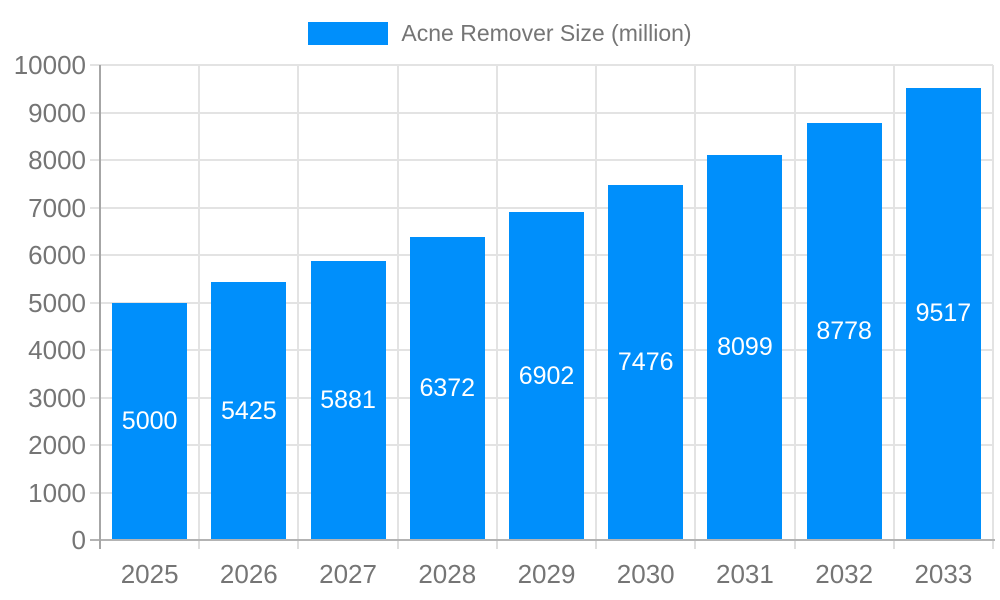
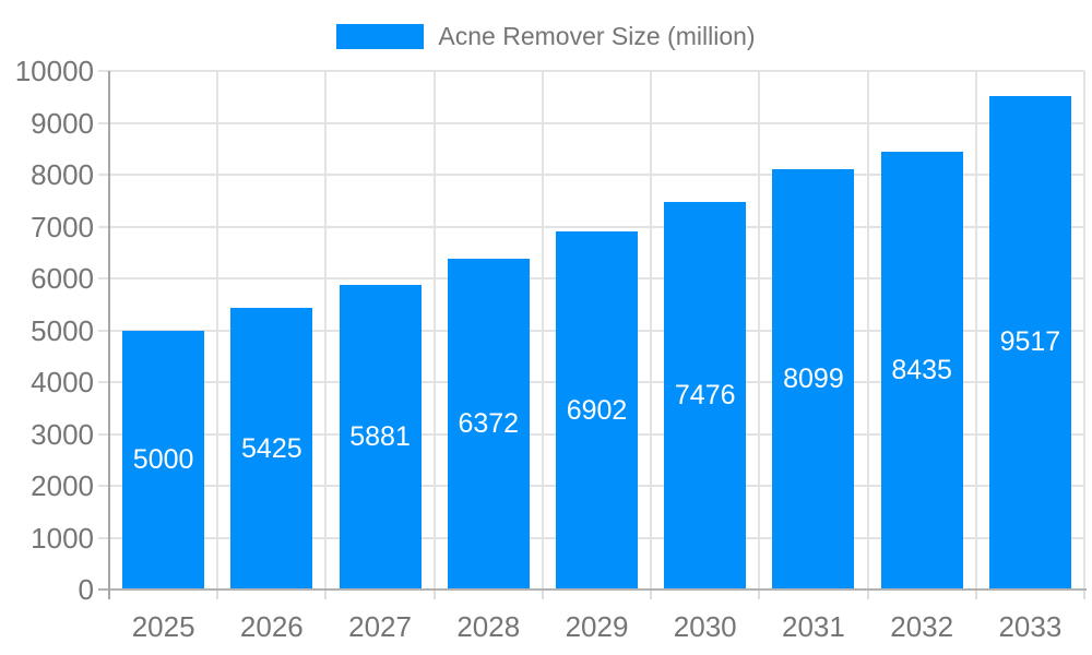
2032: 8778 -> 8435
